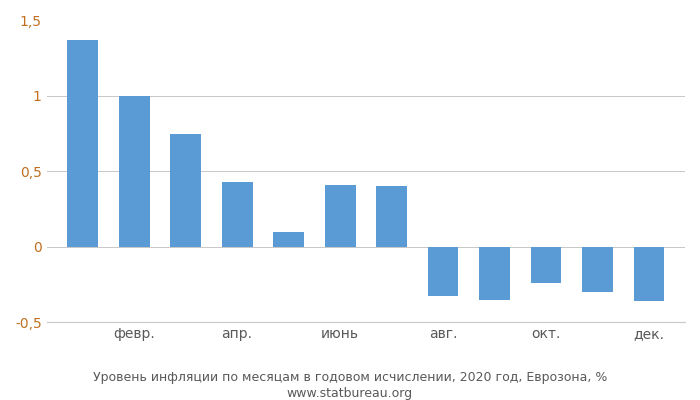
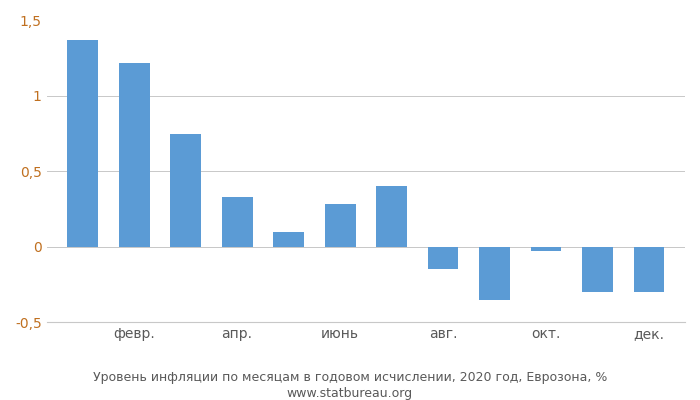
февр.: 1,00 -> 1,22
апр.: 0,43 -> 0,33
июнь: 0,41 -> 0,28
авг.: -0,33 -> -0,15
окт.: -0,24 -> -0,03
дек.: -0,36 -> -0,30
